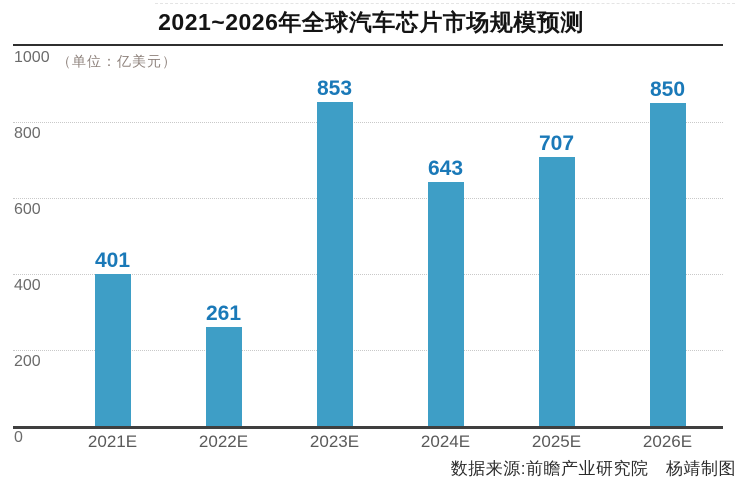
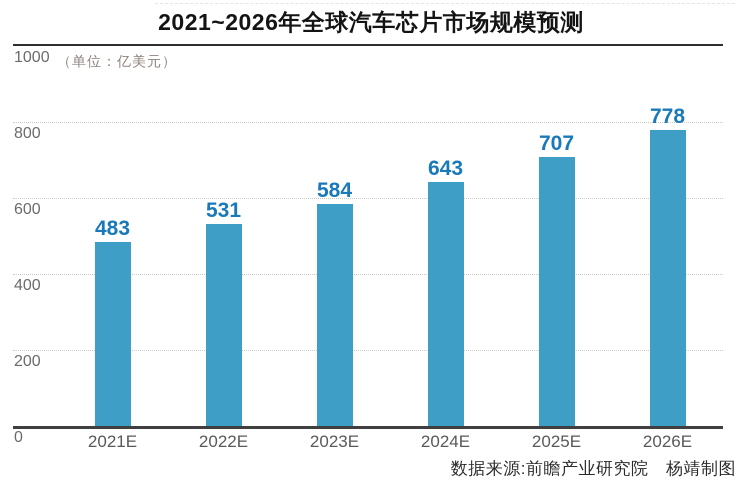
2021E: 401 -> 483
2022E: 261 -> 531
2023E: 853 -> 584
2026E: 850 -> 778
